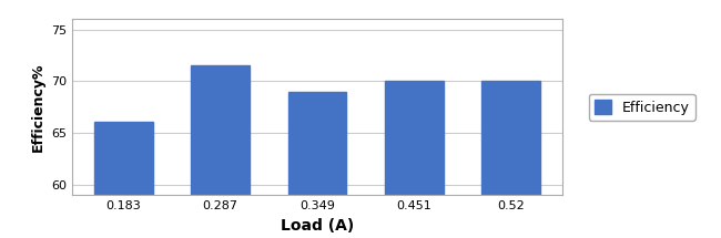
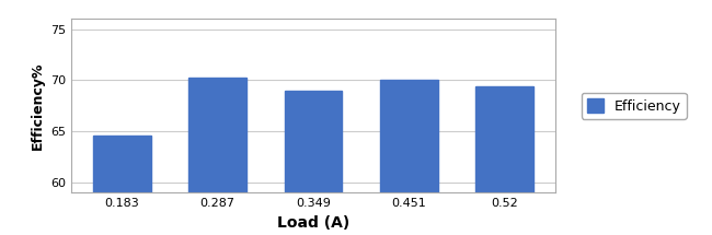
0.183: 66.1 -> 64.6
0.287: 71.5 -> 70.2
0.52: 70.0 -> 69.4
